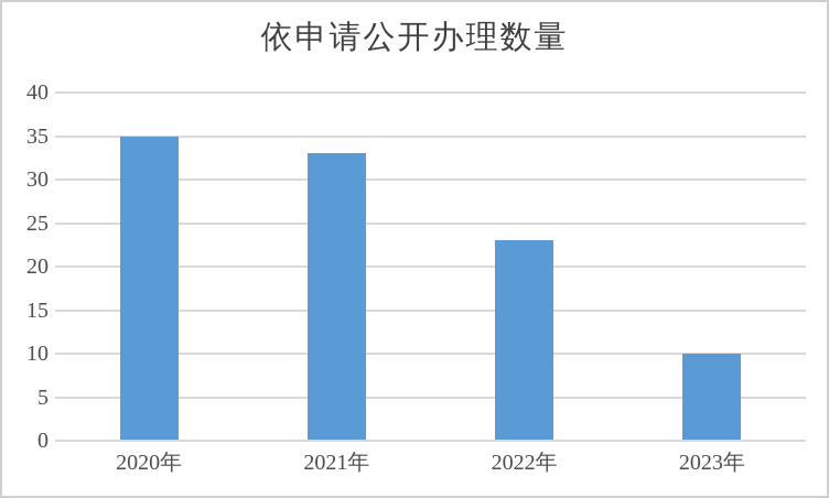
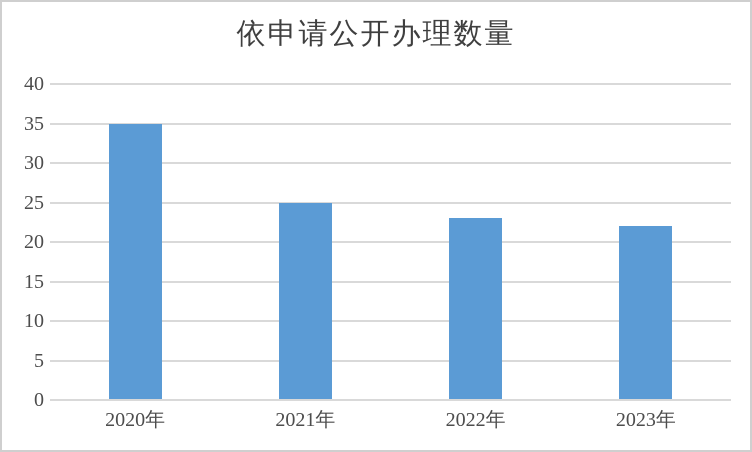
2021年: 33 -> 25
2023年: 10 -> 22
